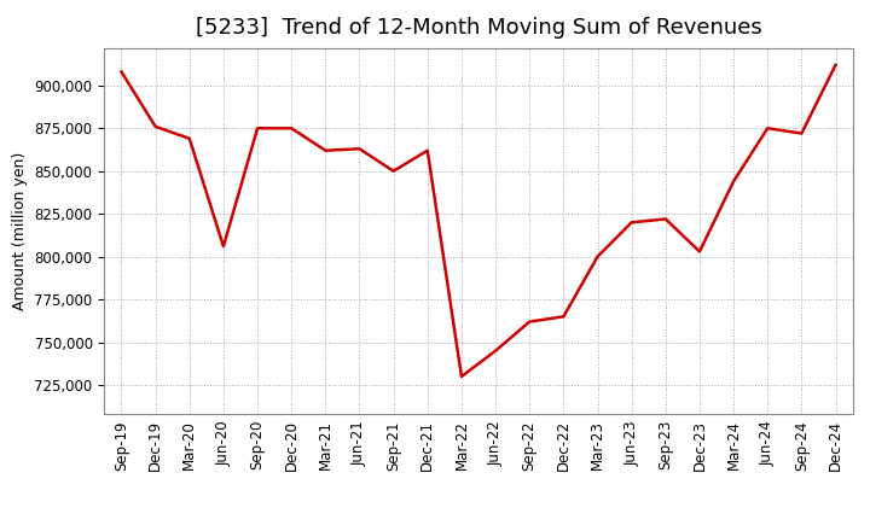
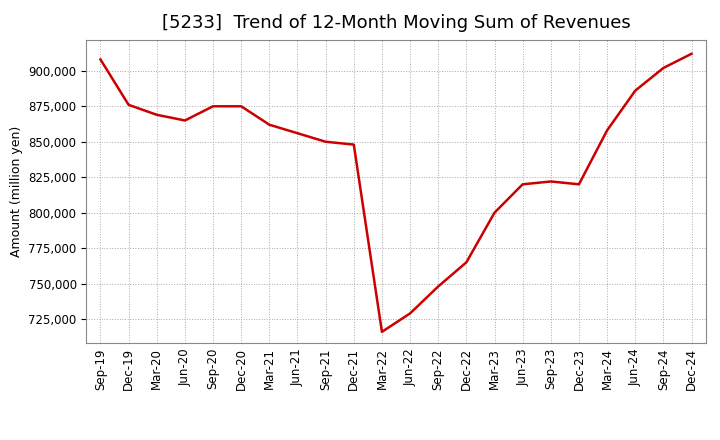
Jun-20: 806,000 -> 865,000
Jun-21: 863,000 -> 856,000
Dec-21: 862,000 -> 848,000
Mar-22: 730,000 -> 716,000
Jun-22: 745,000 -> 729,000
Sep-22: 762,000 -> 748,000
Dec-23: 803,000 -> 820,000
Mar-24: 844,000 -> 858,000
Jun-24: 875,000 -> 886,000
Sep-24: 872,000 -> 902,000
